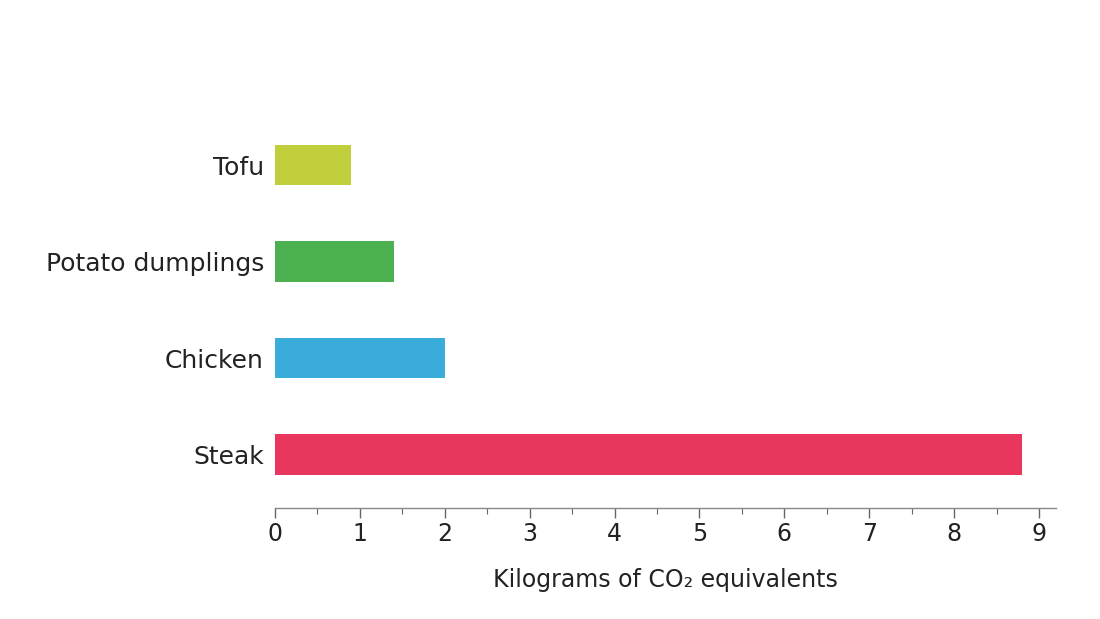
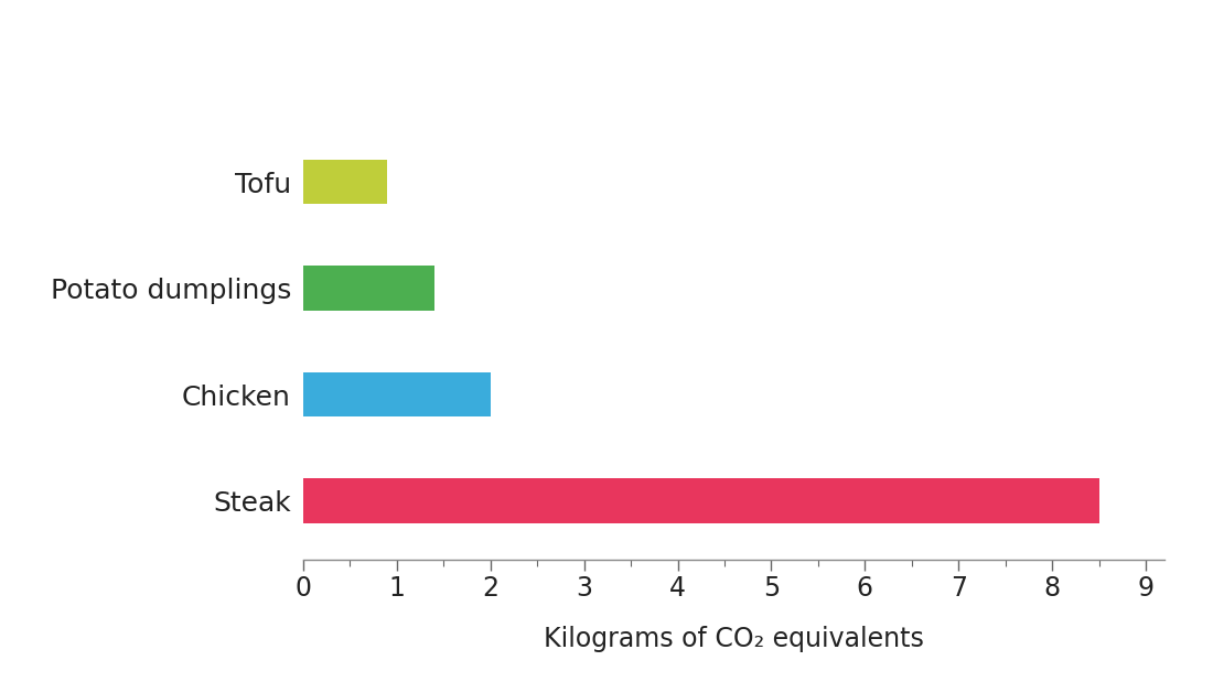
Steak: 8.8 -> 8.5
